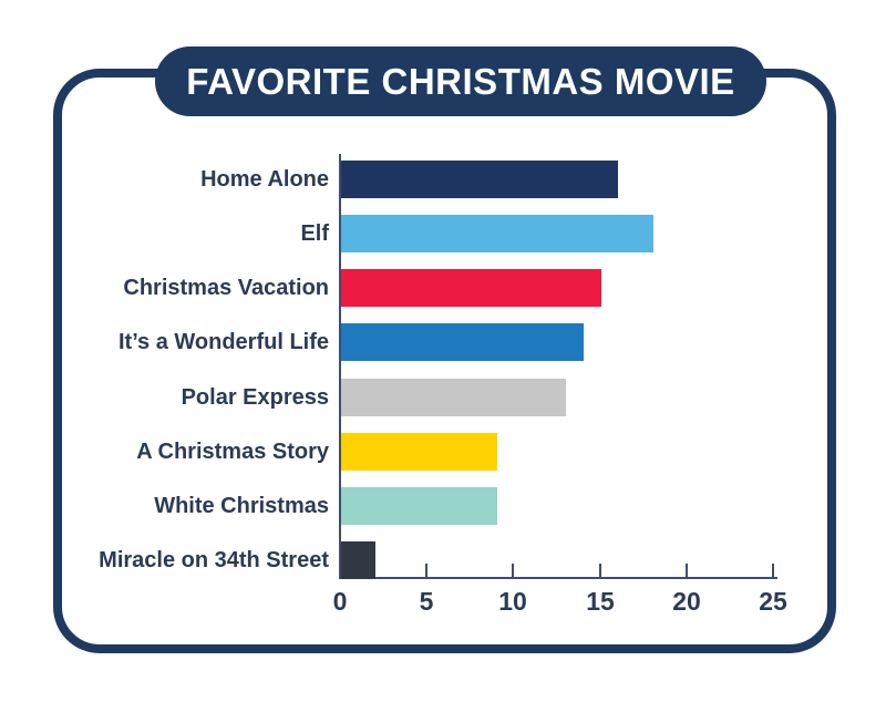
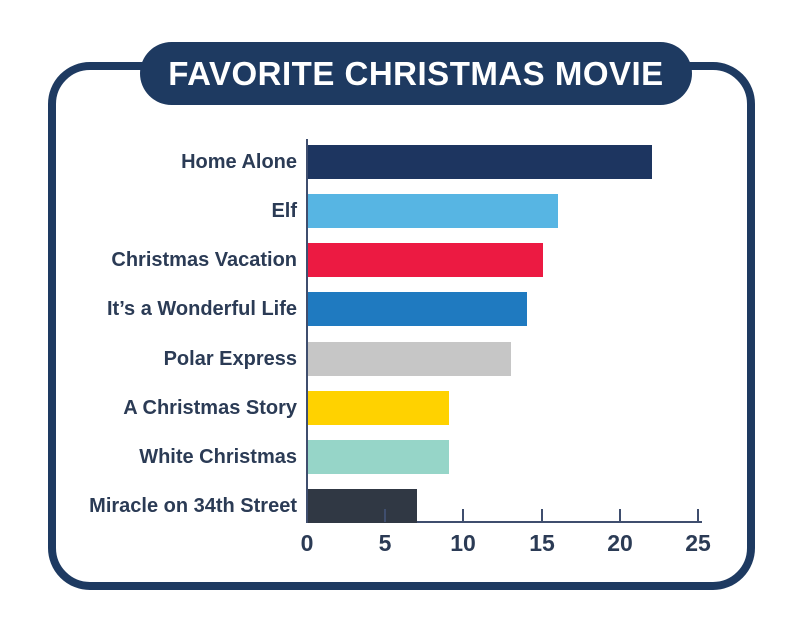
Home Alone: 16 -> 22
Elf: 18 -> 16
Miracle on 34th Street: 2 -> 7
